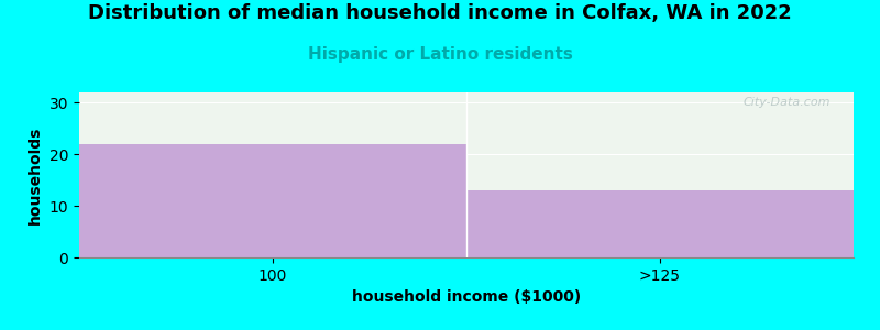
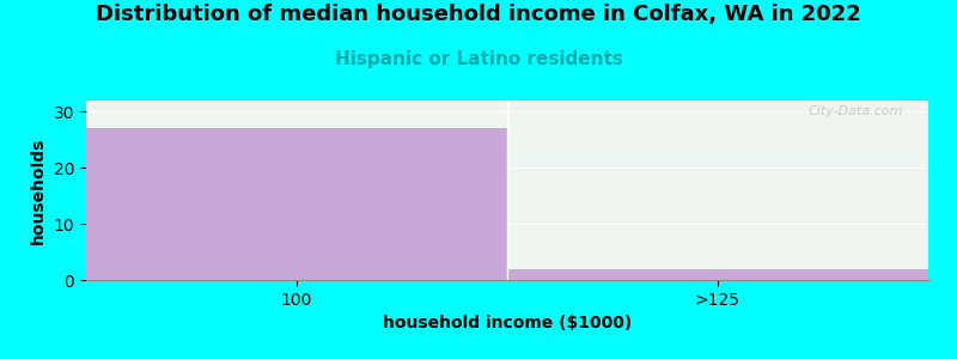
100: 22 -> 27
>125: 13 -> 2
